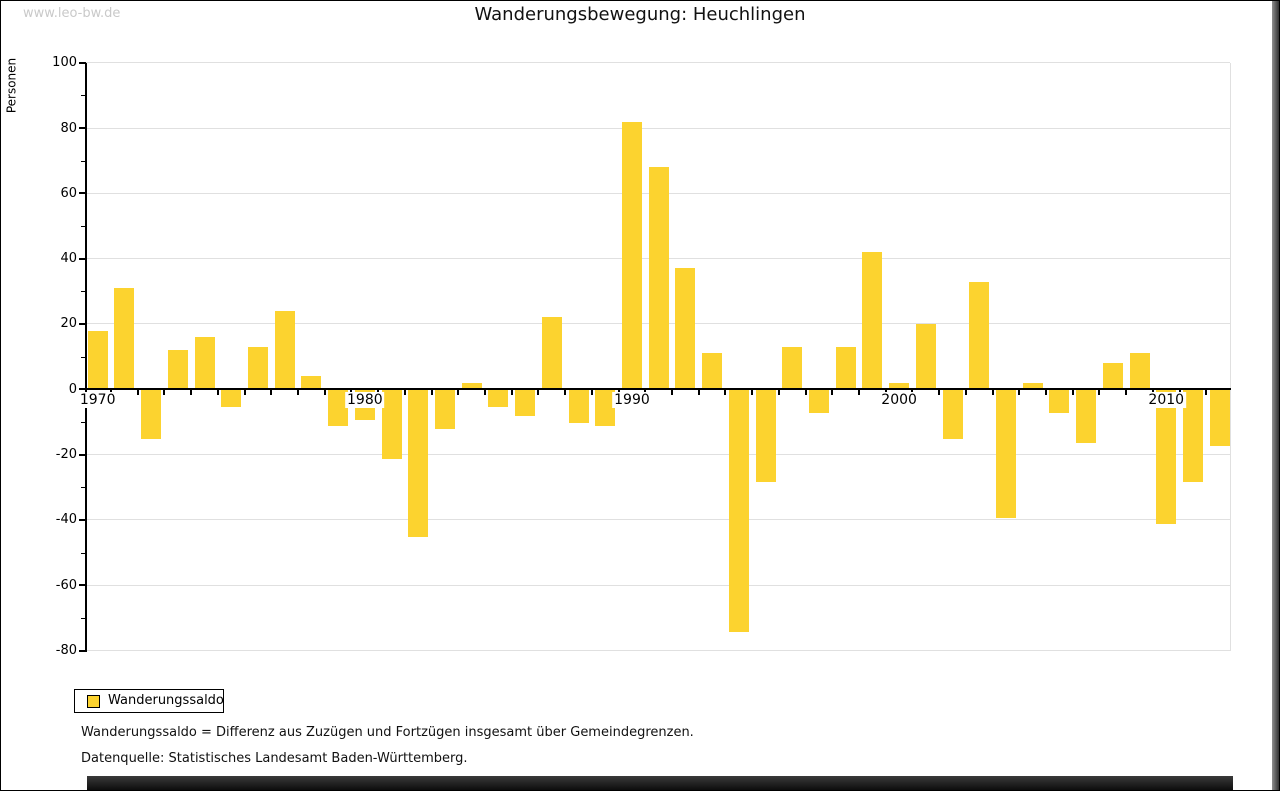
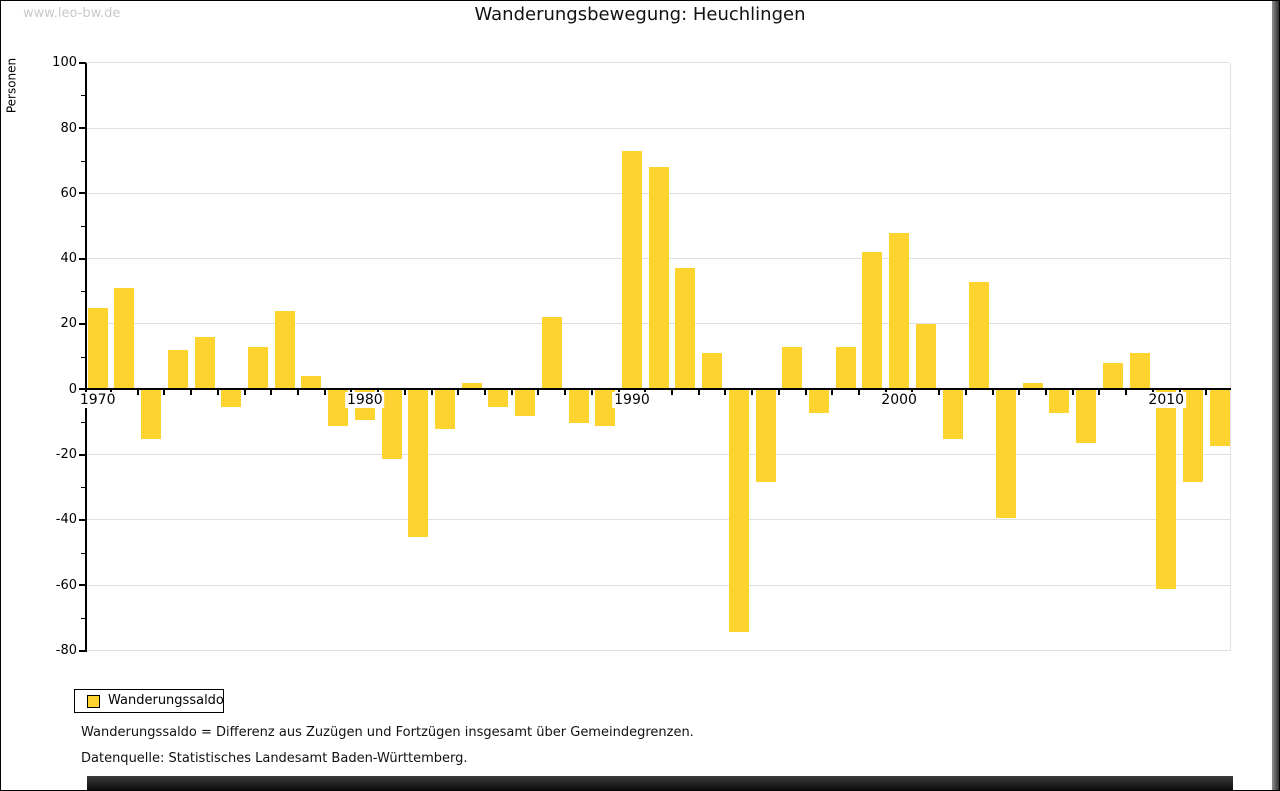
1970: 18 -> 25
1990: 82 -> 73
2000: 2 -> 48
2010: -41 -> -61
